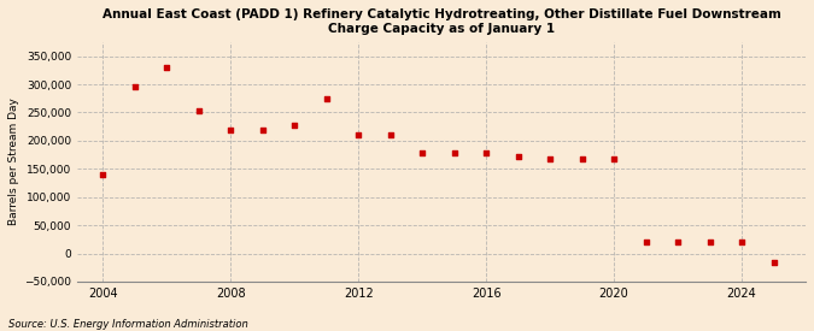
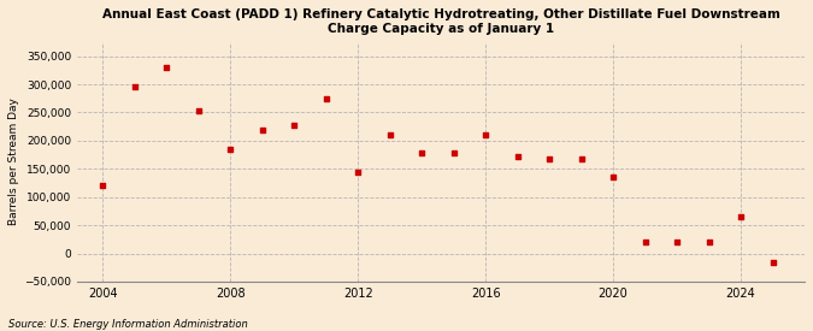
2004: 140,000 -> 120,000
2008: 218,000 -> 185,000
2012: 210,000 -> 145,000
2016: 178,000 -> 210,000
2020: 168,000 -> 135,000
2024: 20,000 -> 65,000
